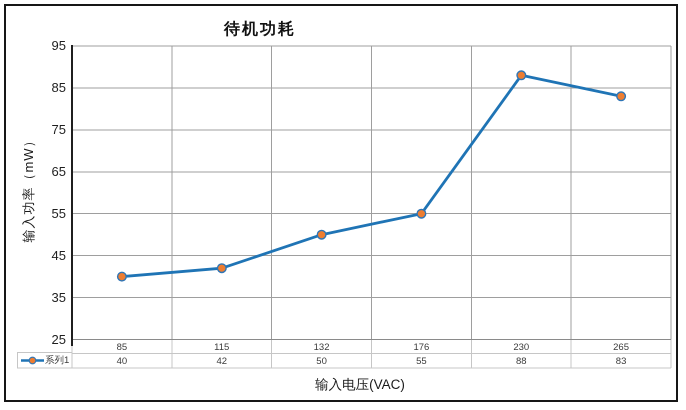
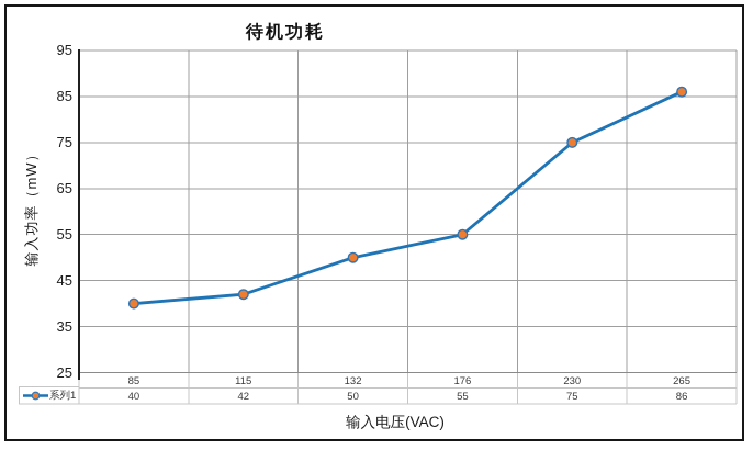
230: 88 -> 75
265: 83 -> 86
